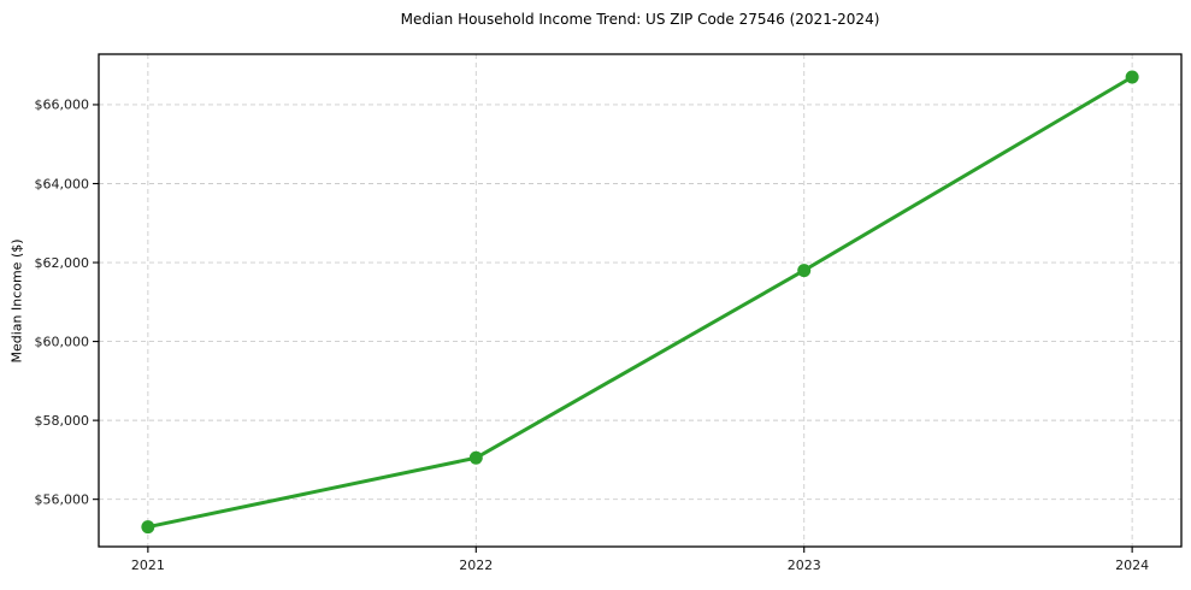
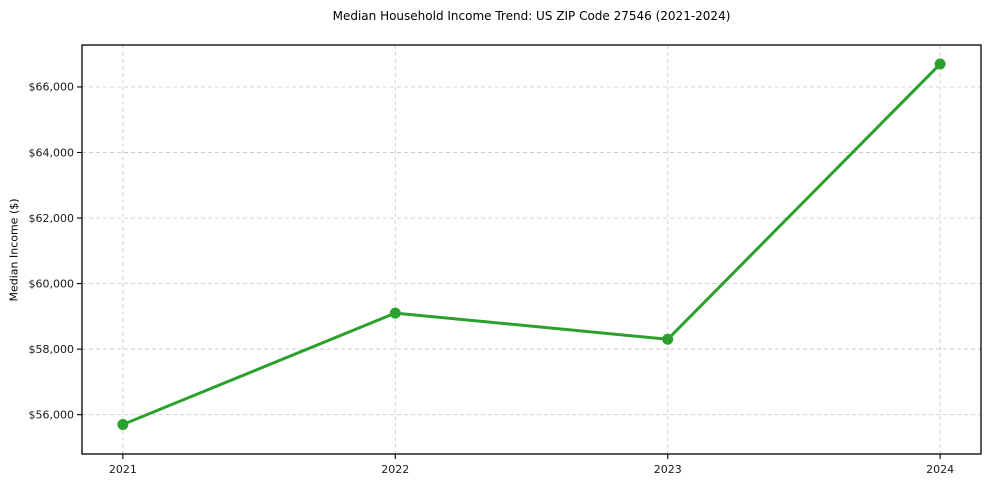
2021: $55300 -> $55700
2022: $57000 -> $59100
2023: $61800 -> $58300
